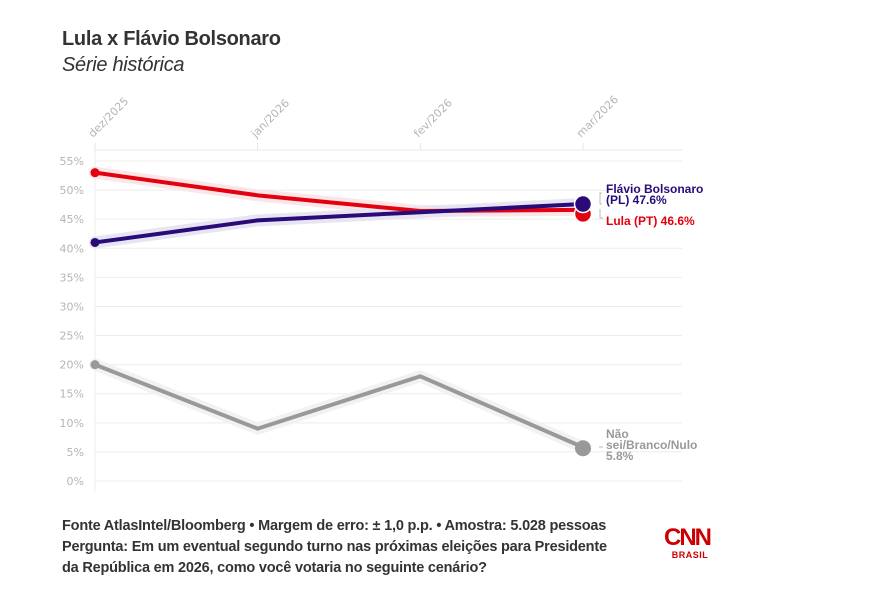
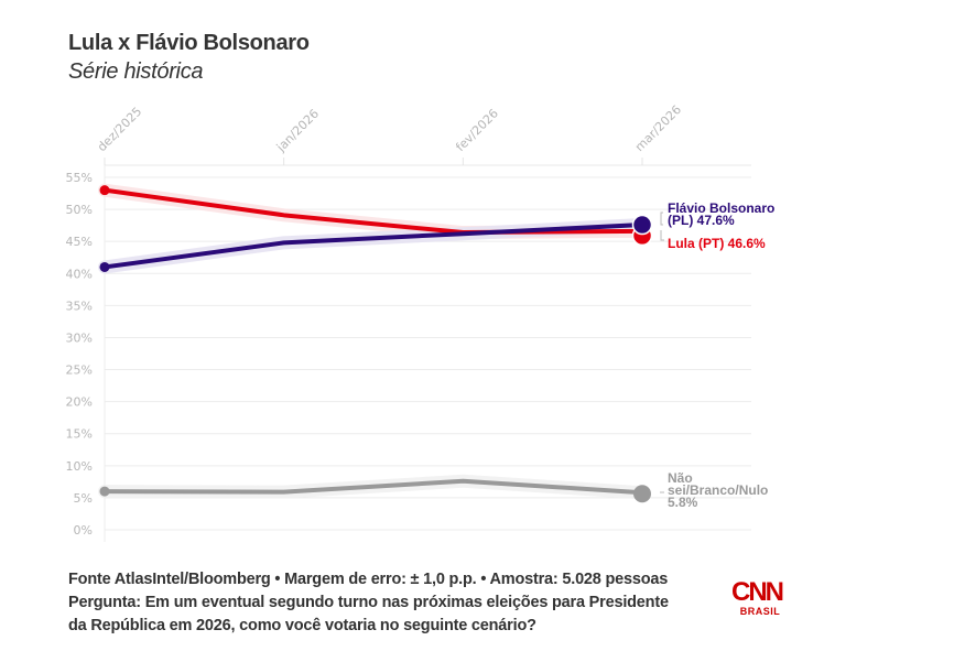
Não sei/Branco/Nulo/dez/2025: 20% -> 6%
Não sei/Branco/Nulo/jan/2026: 9% -> 6%
Não sei/Branco/Nulo/fev/2026: 18% -> 8%
